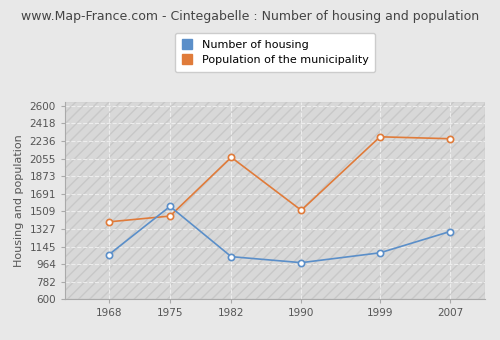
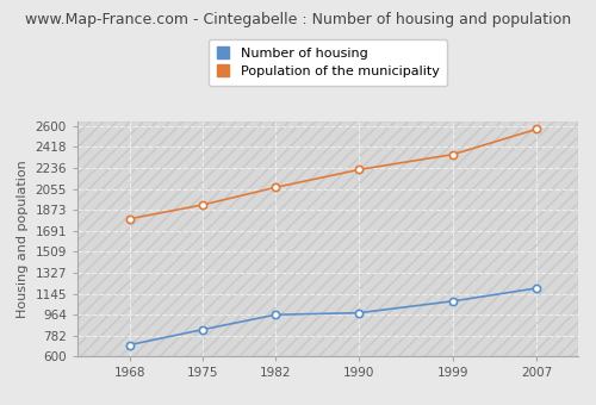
Number of housing/1968: 1060 -> 700
Population of the municipality/1968: 1400 -> 1800
Number of housing/1975: 1560 -> 830
Population of the municipality/1975: 1460 -> 1920
Number of housing/1982: 1040 -> 960
Population of the municipality/1990: 1520 -> 2220
Population of the municipality/1999: 2280 -> 2350
Number of housing/2007: 1300 -> 1190
Population of the municipality/2007: 2260 -> 2570
